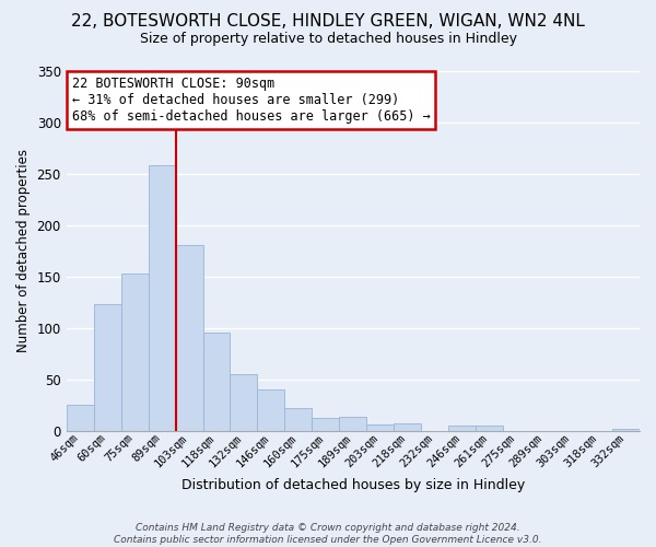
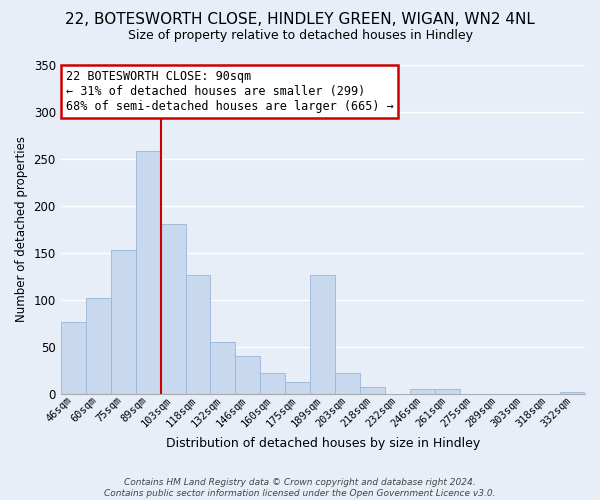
46sqm: 25 -> 76
60sqm: 123 -> 102
118sqm: 95 -> 126
189sqm: 14 -> 126
203sqm: 6 -> 22
